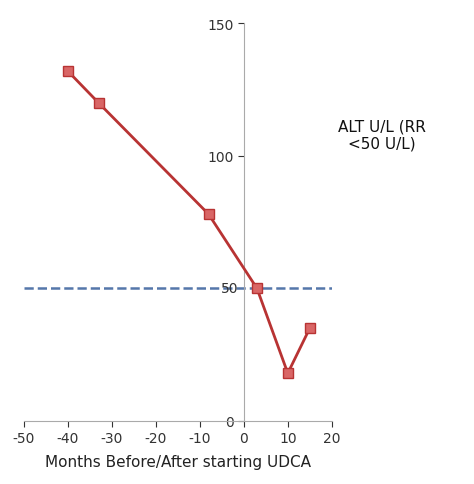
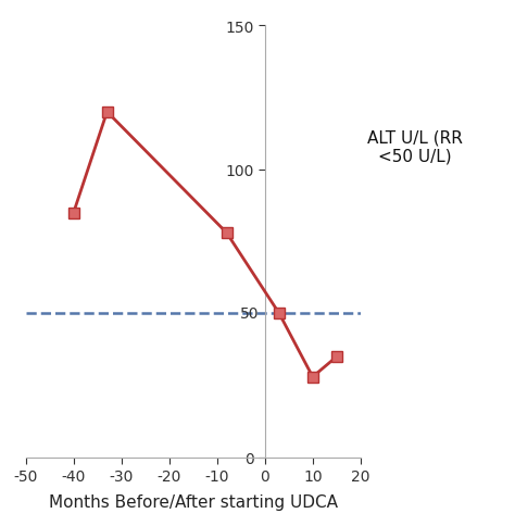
-40: 132 -> 85
10: 18 -> 28
